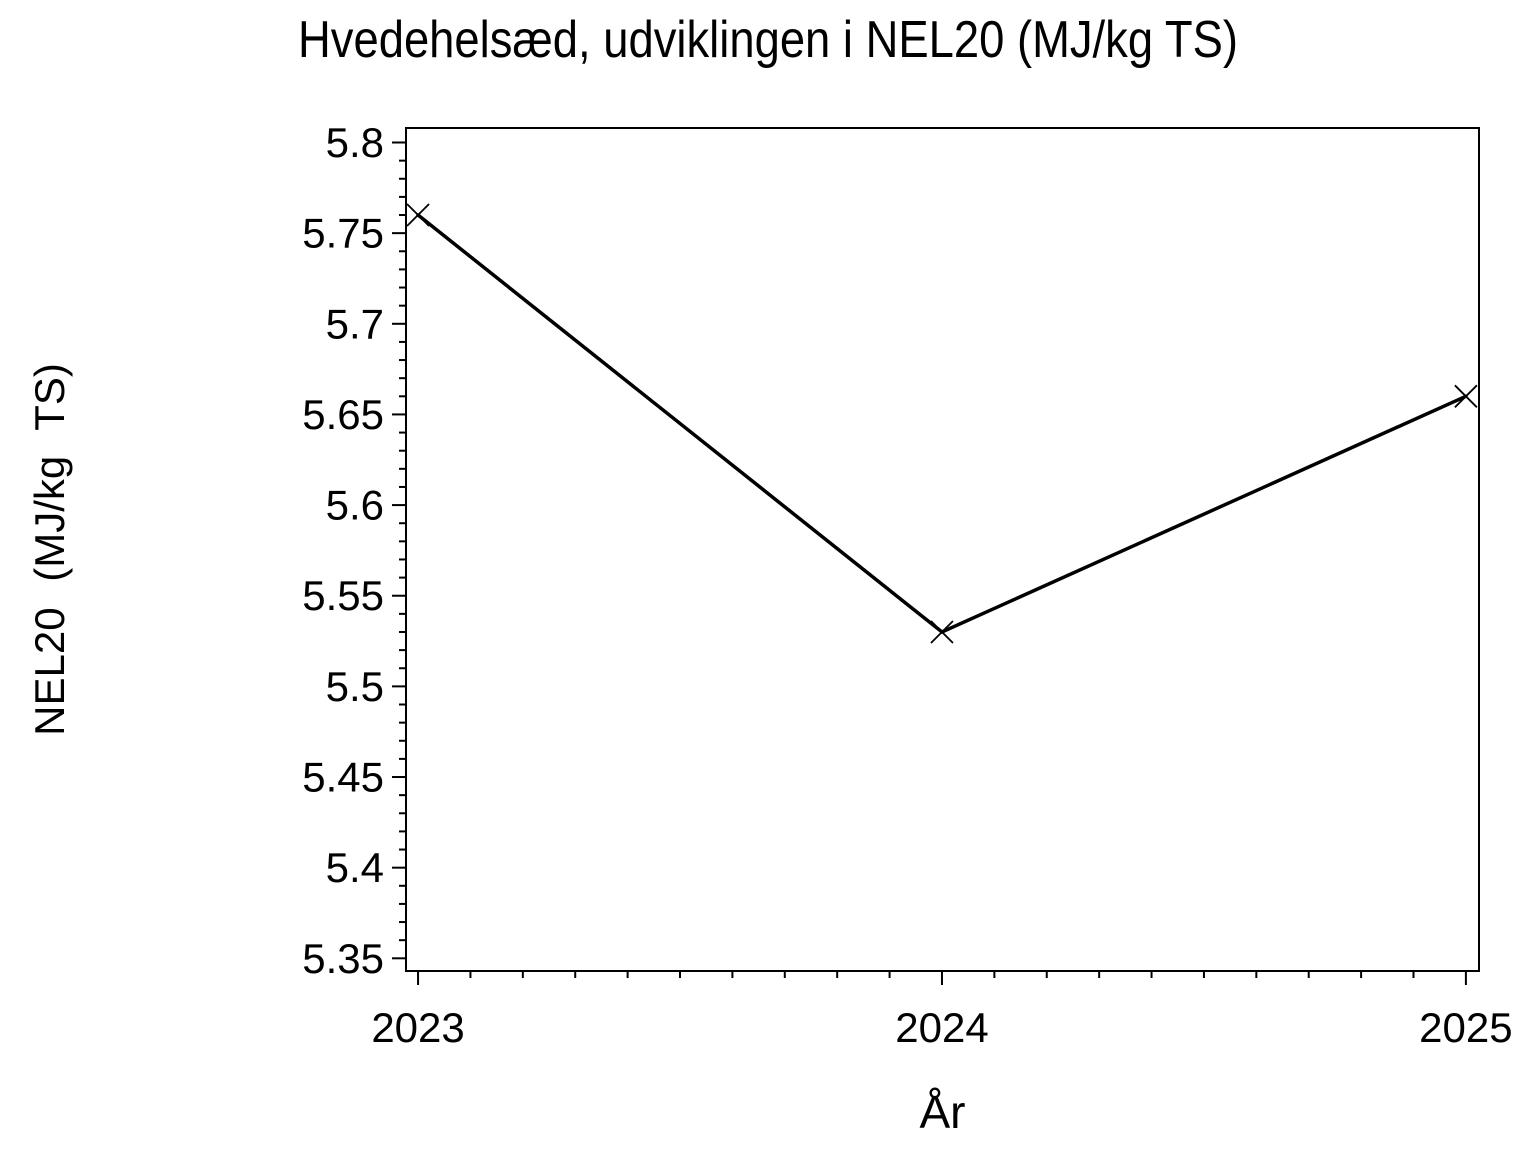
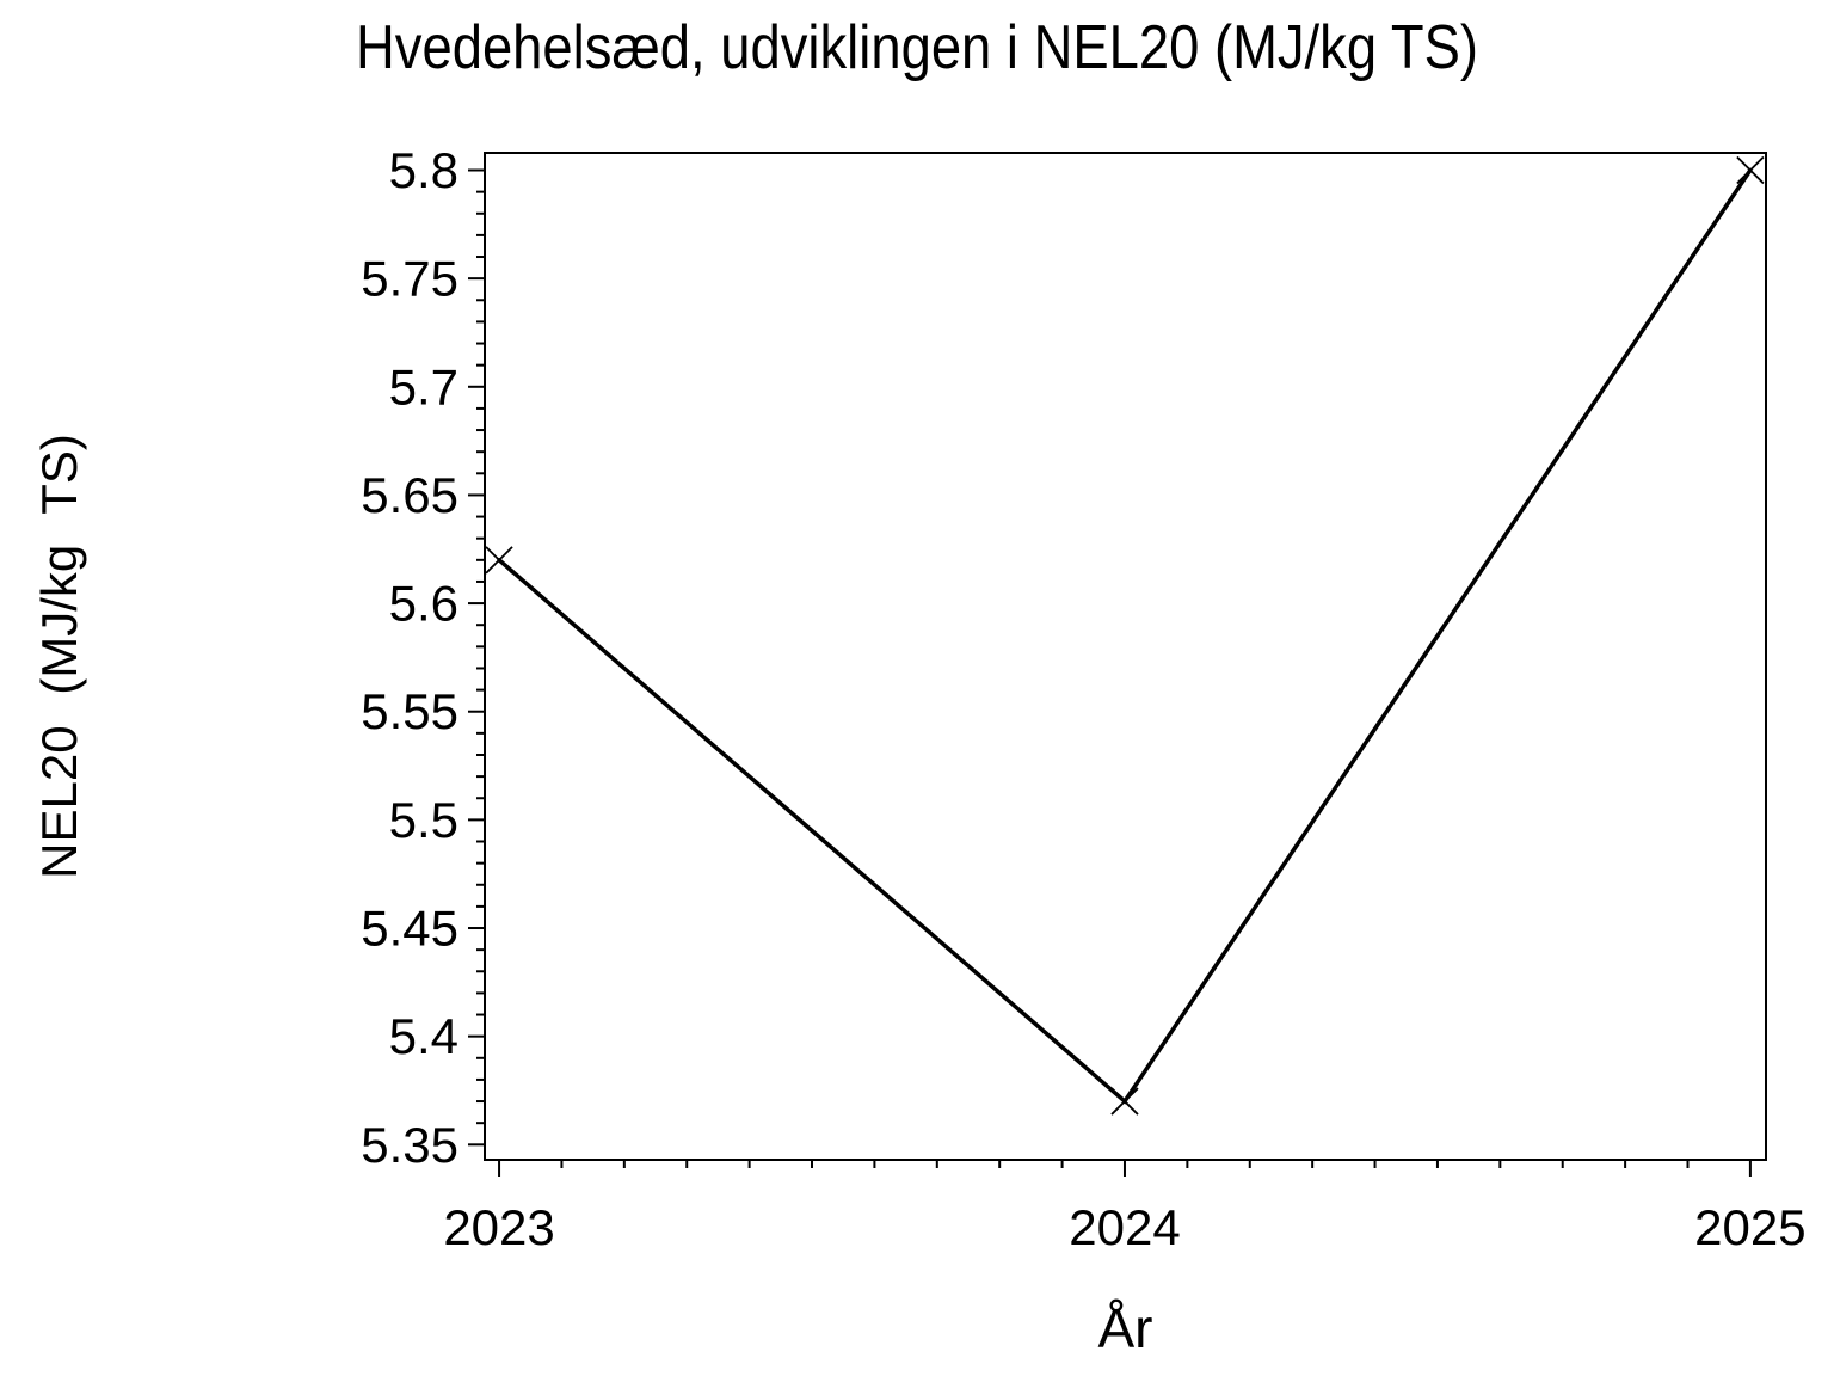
2023: 5.76 -> 5.62
2024: 5.53 -> 5.37
2025: 5.66 -> 5.80
